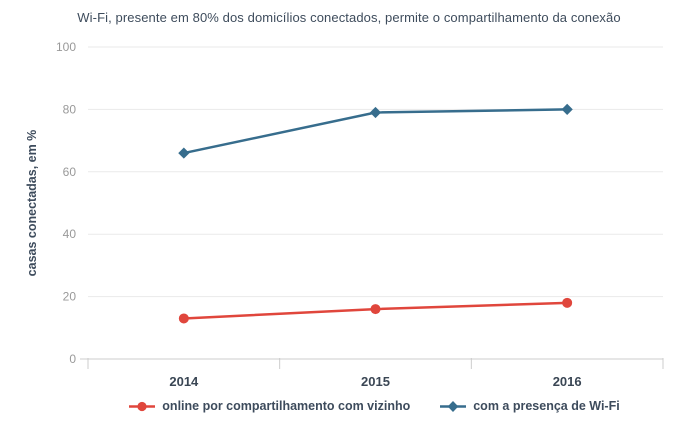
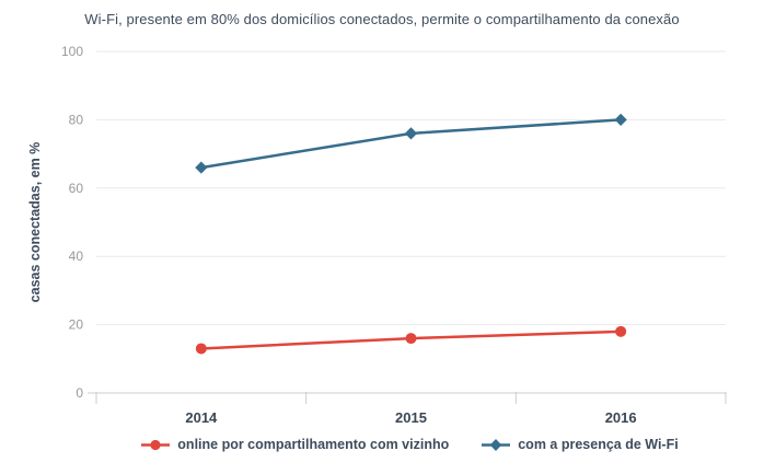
com a presença de Wi-Fi/2015: 79 -> 76
